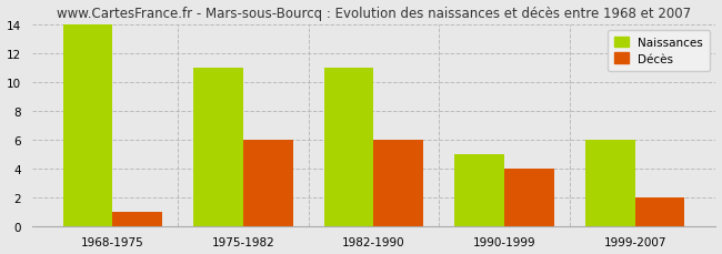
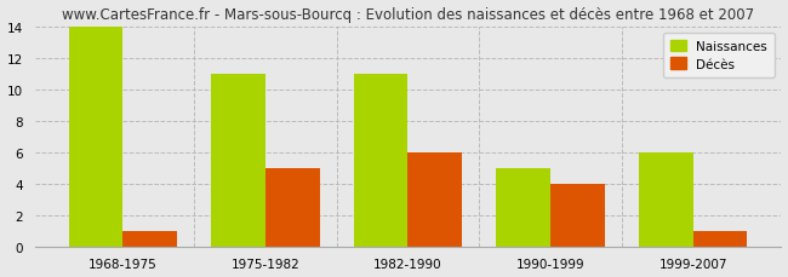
Décès/1975-1982: 6 -> 5
Décès/1999-2007: 2 -> 1
